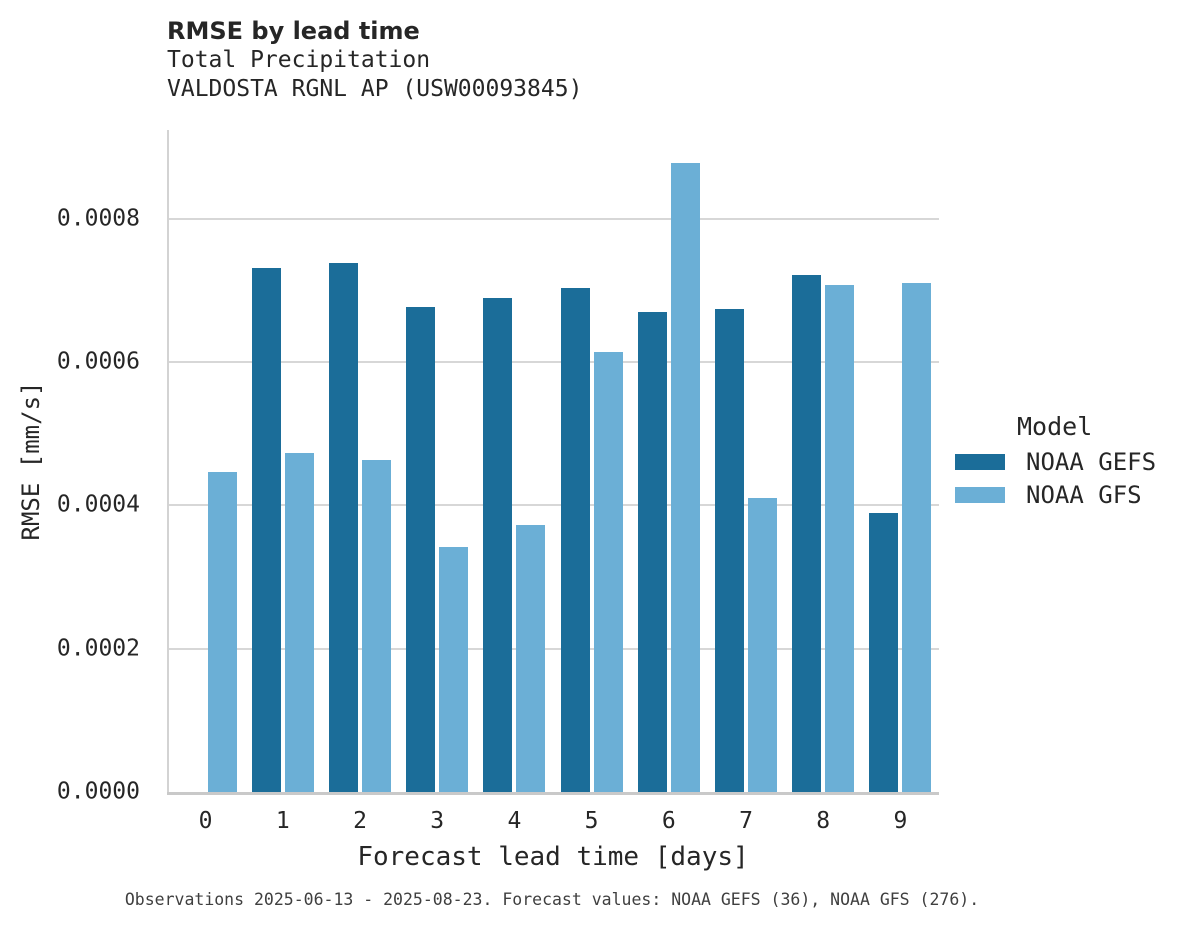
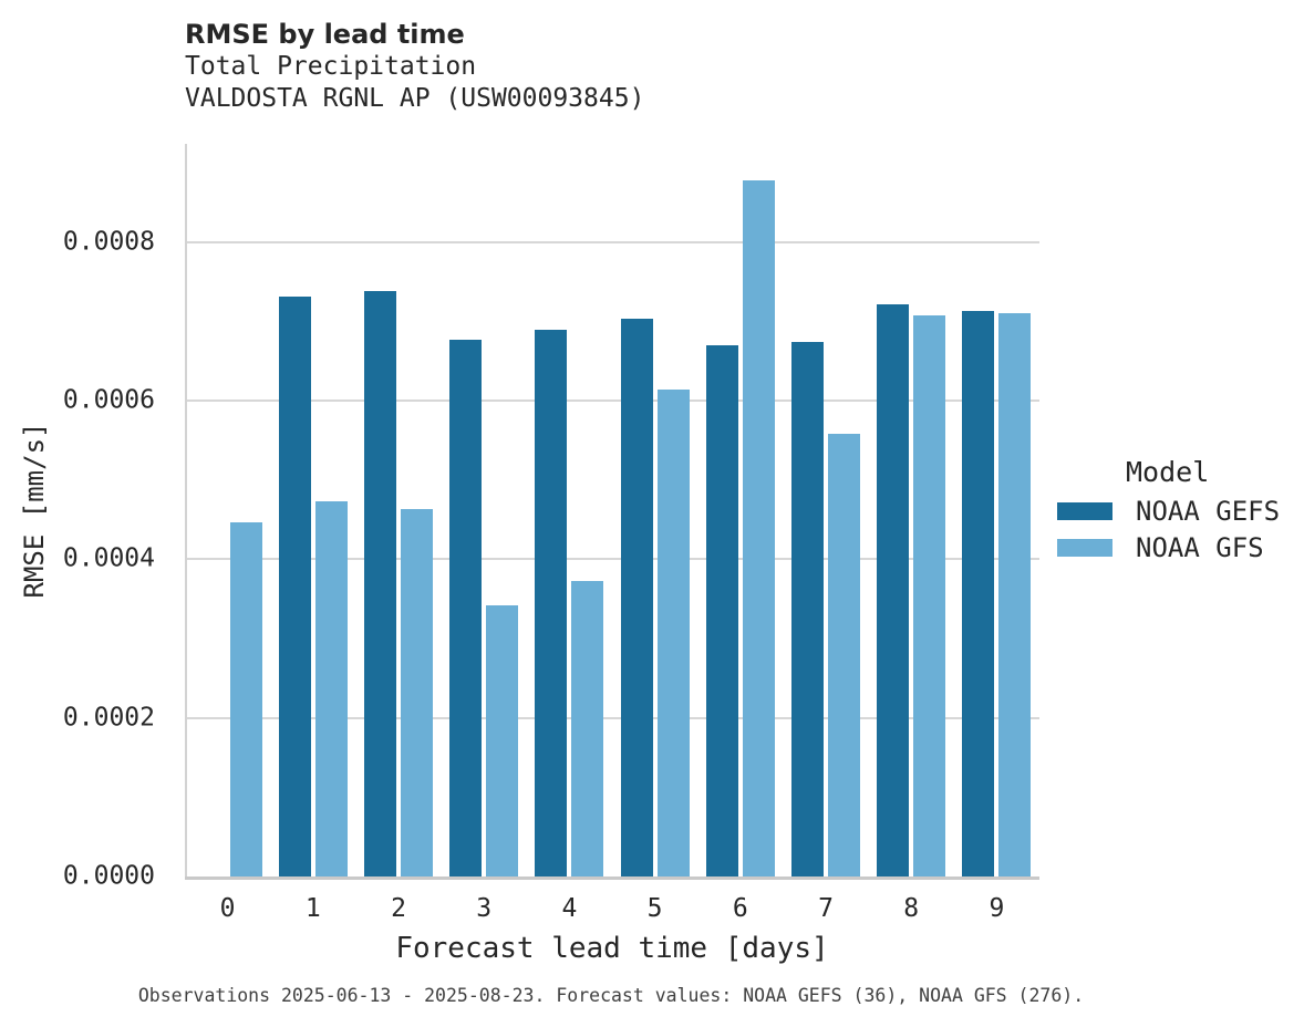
NOAA GFS/7: 0.00041 -> 0.00056
NOAA GEFS/9: 0.00039 -> 0.00071
